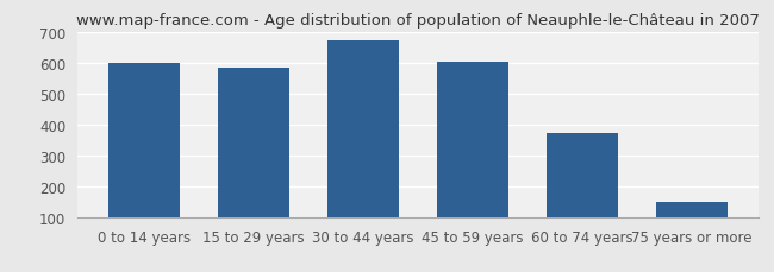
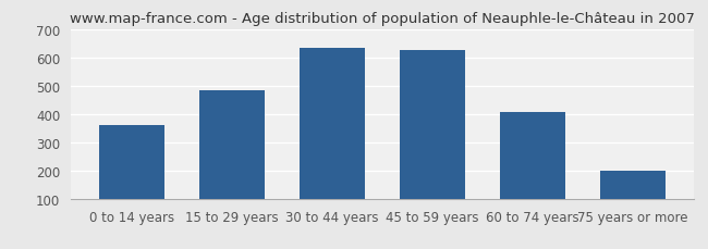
0 to 14 years: 600 -> 360
15 to 29 years: 585 -> 485
30 to 44 years: 673 -> 635
45 to 59 years: 604 -> 625
60 to 74 years: 372 -> 405
75 years or more: 148 -> 200
